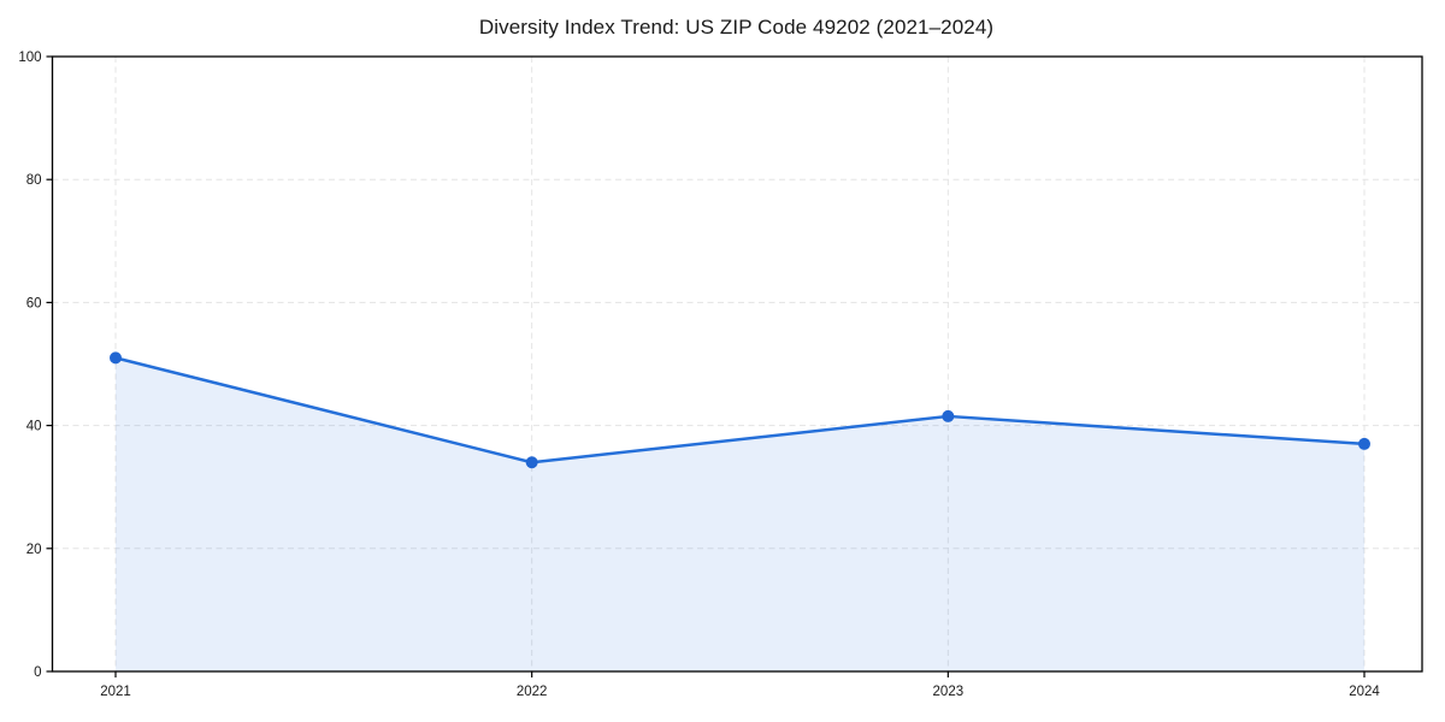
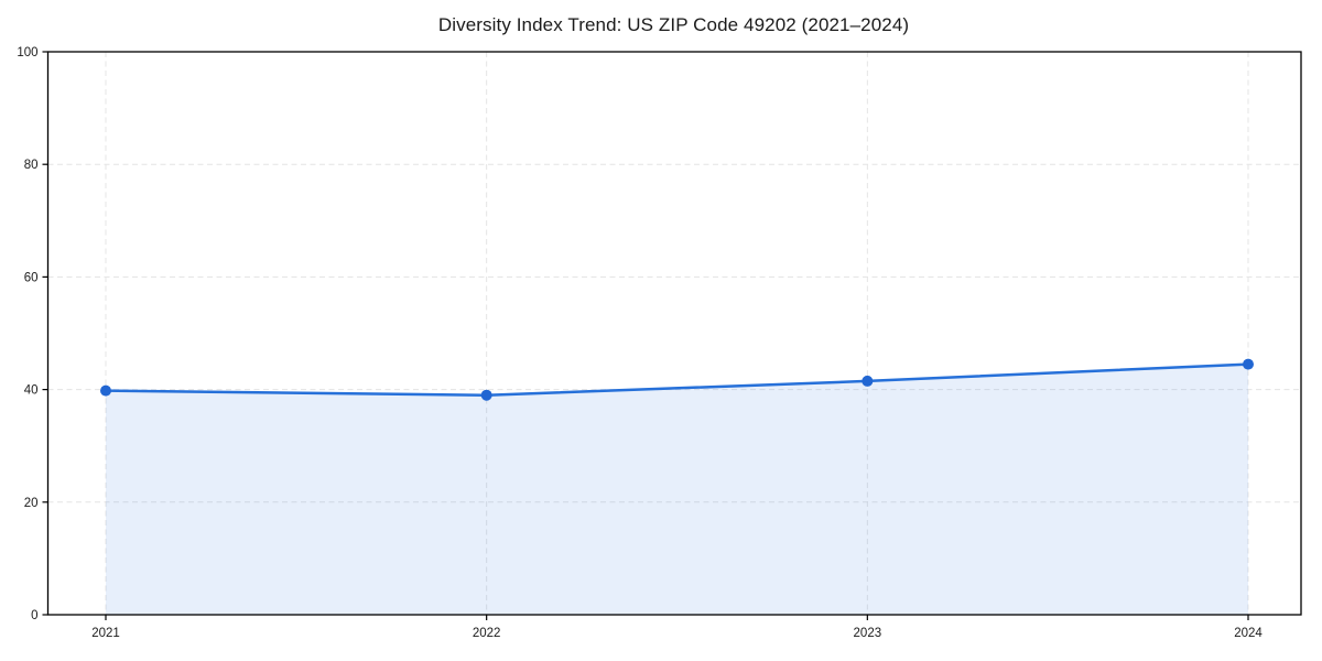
2021: 51 -> 40
2022: 34 -> 39
2024: 37 -> 44
